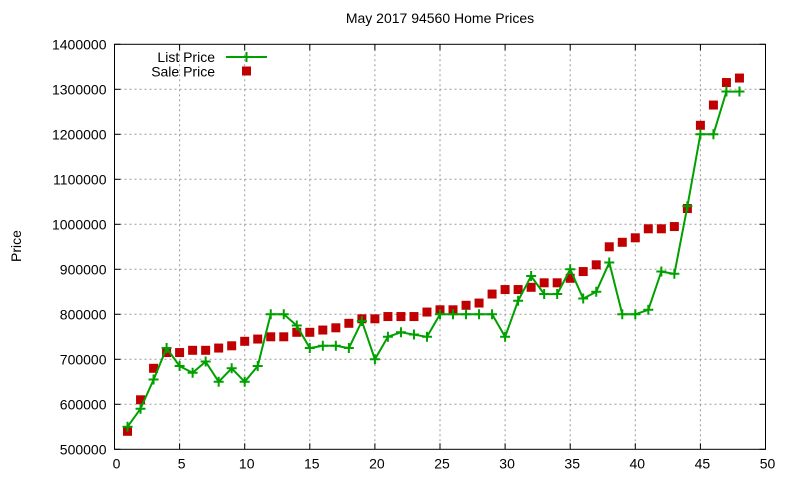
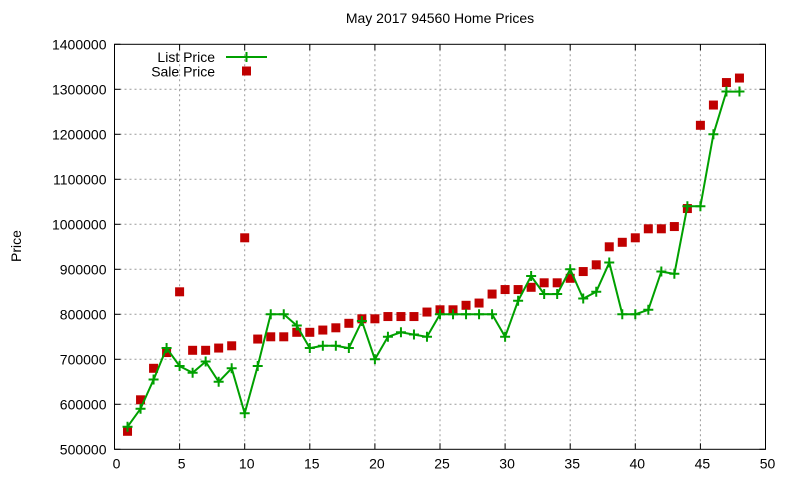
Sale Price/5: 720000 -> 850000
List Price/10: 650000 -> 580000
Sale Price/10: 740000 -> 970000
List Price/45: 1200000 -> 1040000
